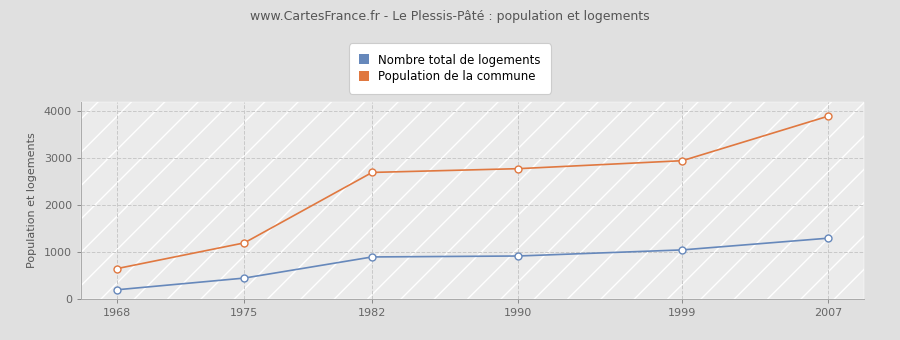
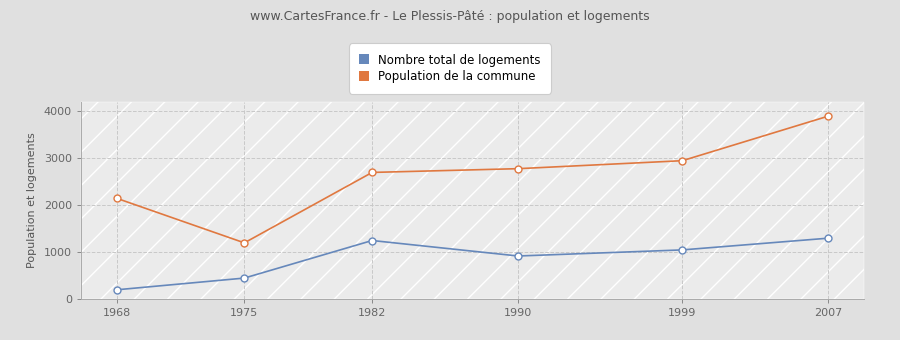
Population de la commune/1968: 650 -> 2150
Nombre total de logements/1982: 900 -> 1250
